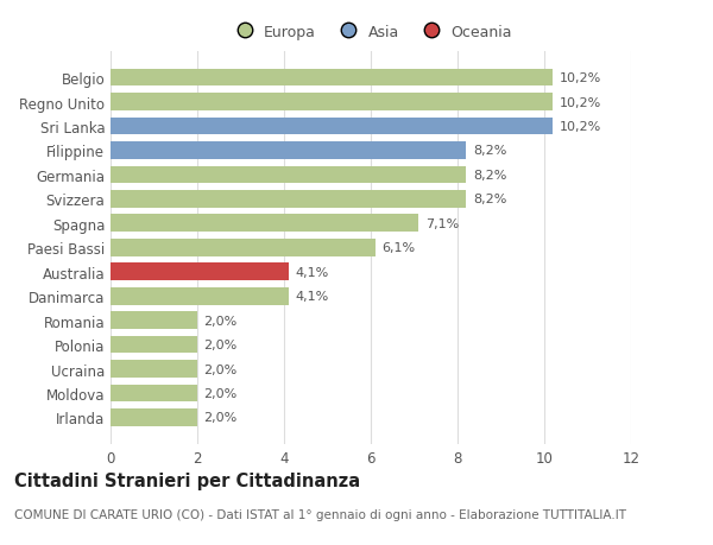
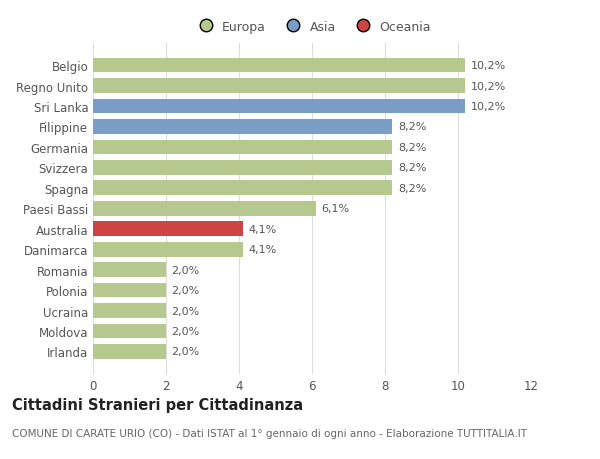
Spagna: 7,1% -> 8,2%
